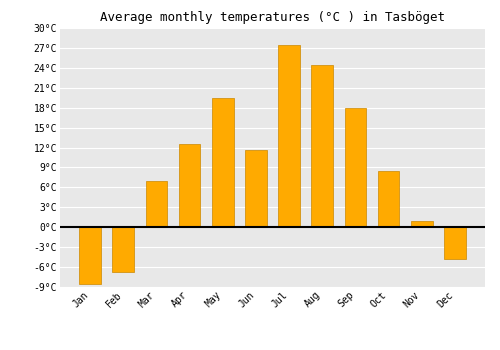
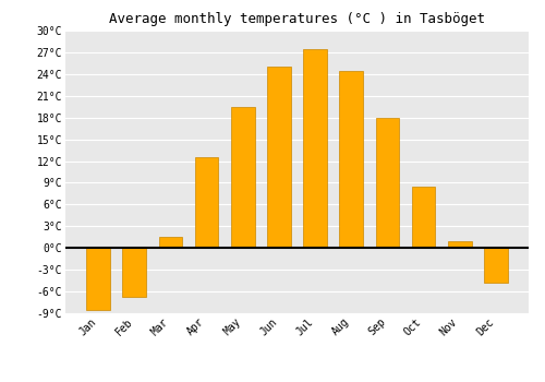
Mar: 7.0°C -> 1.5°C
Jun: 11.6°C -> 25.0°C
